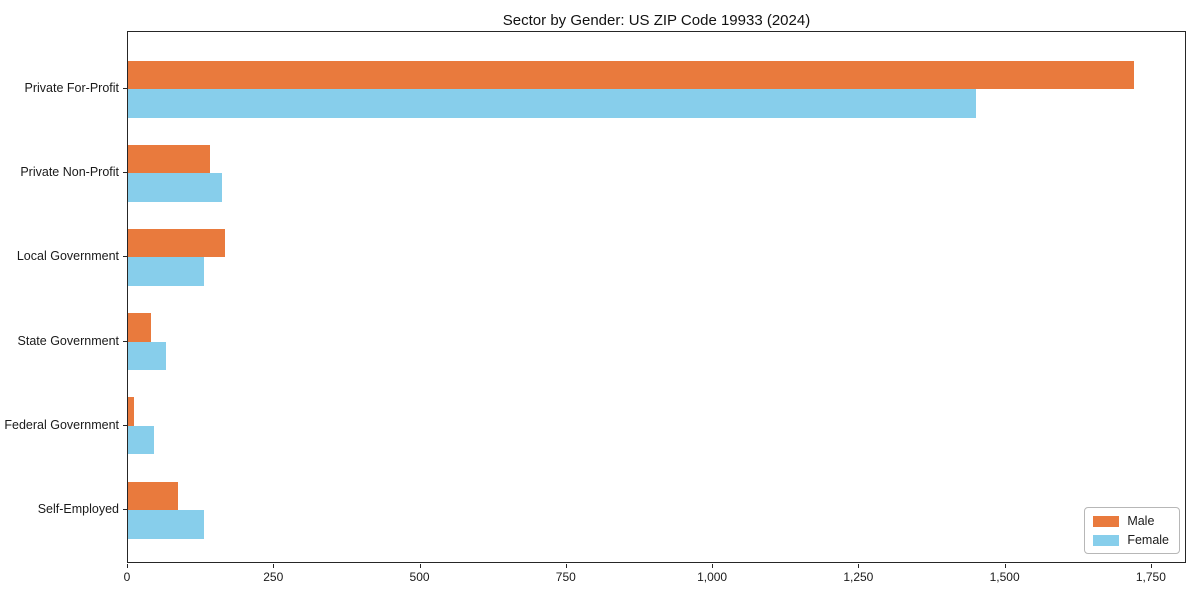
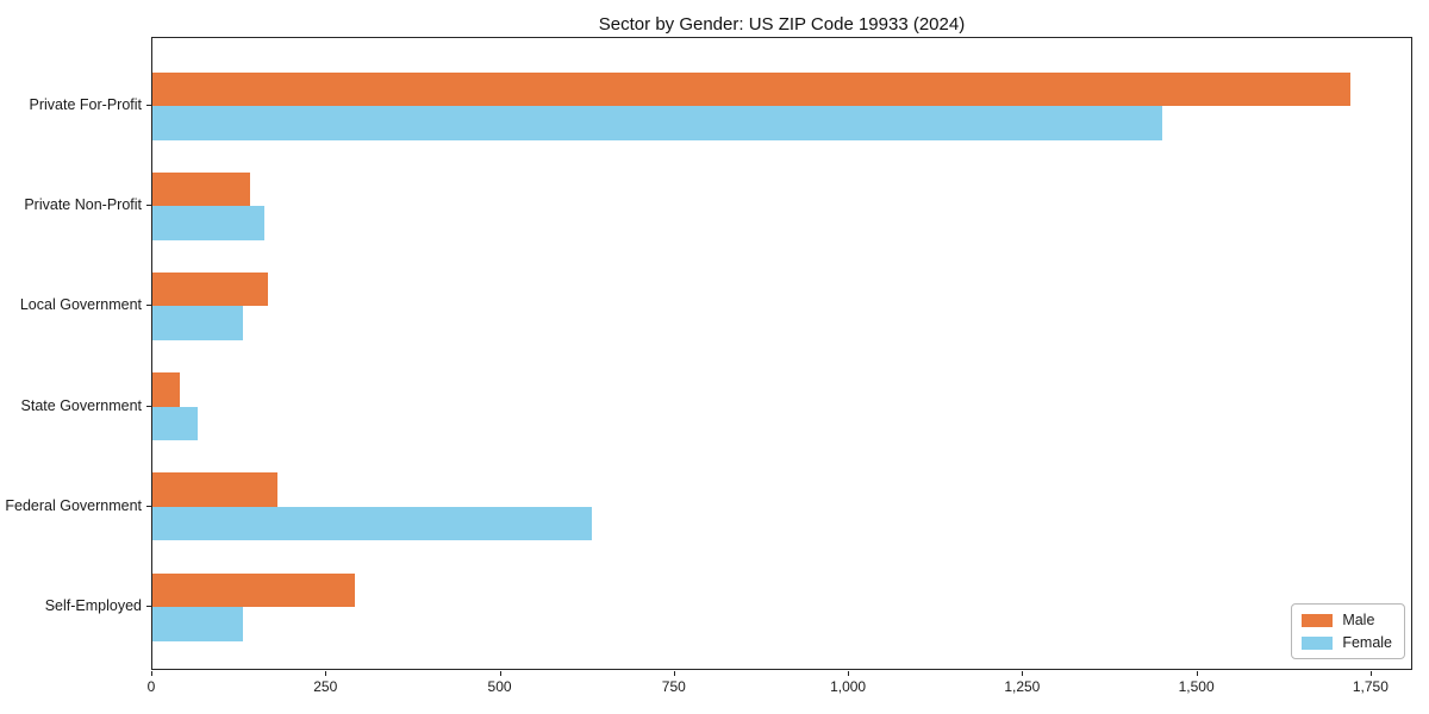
Male/Federal Government: 10 -> 180
Female/Federal Government: 40 -> 630
Male/Self-Employed: 80 -> 290
